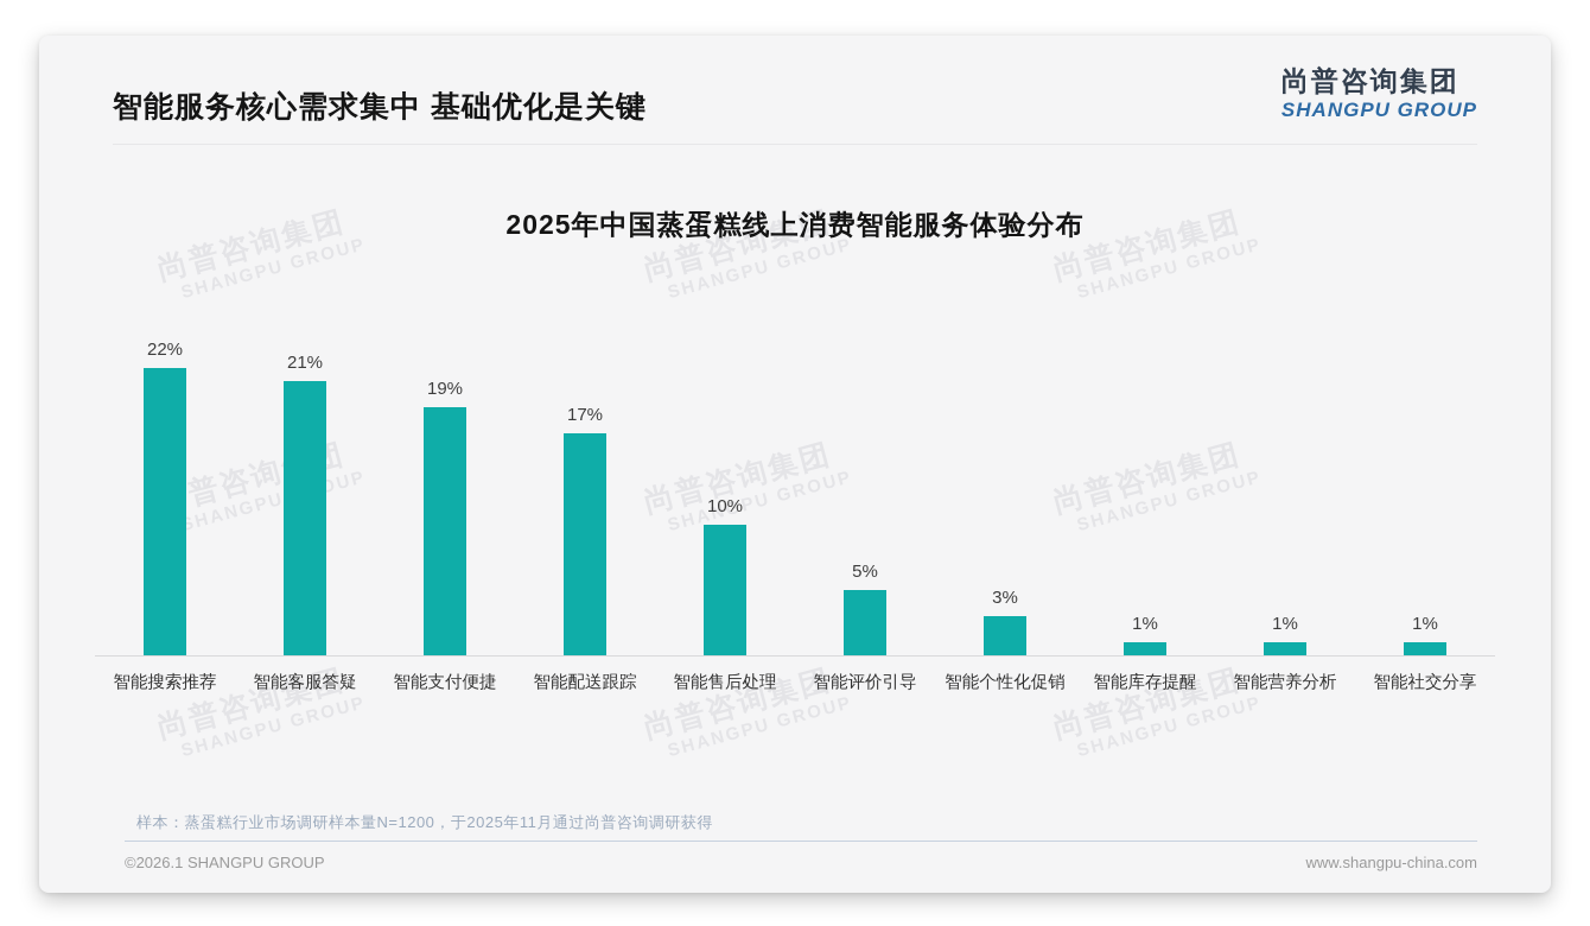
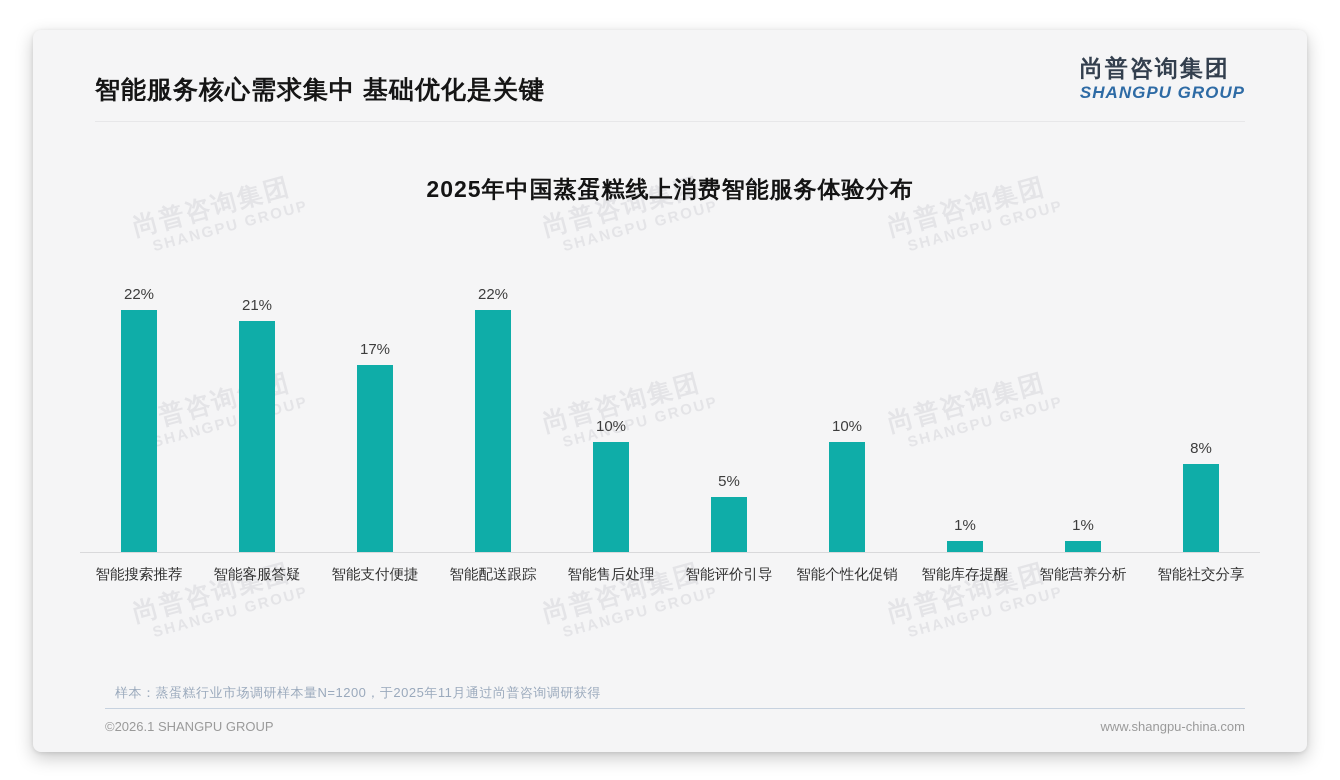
智能支付便捷: 19% -> 17%
智能配送跟踪: 17% -> 22%
智能个性化促销: 3% -> 10%
智能社交分享: 1% -> 8%
